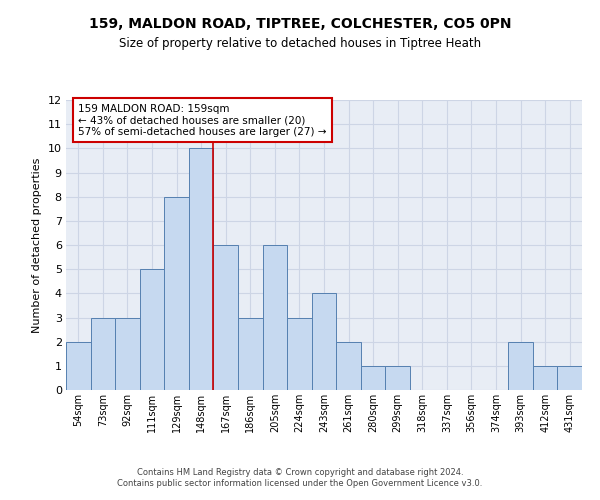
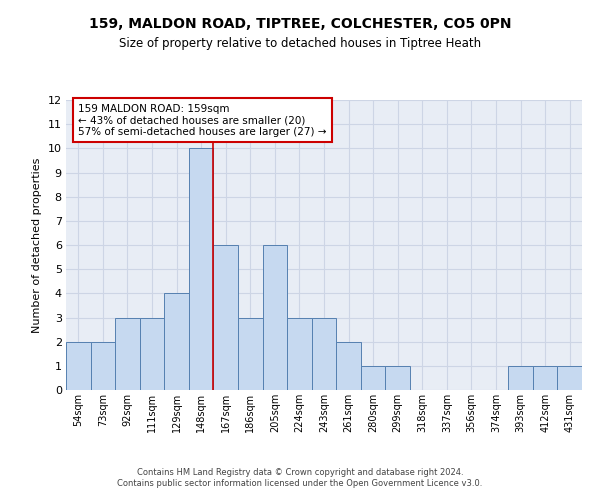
73sqm: 3 -> 2
111sqm: 5 -> 3
129sqm: 8 -> 4
243sqm: 4 -> 3
393sqm: 2 -> 1
